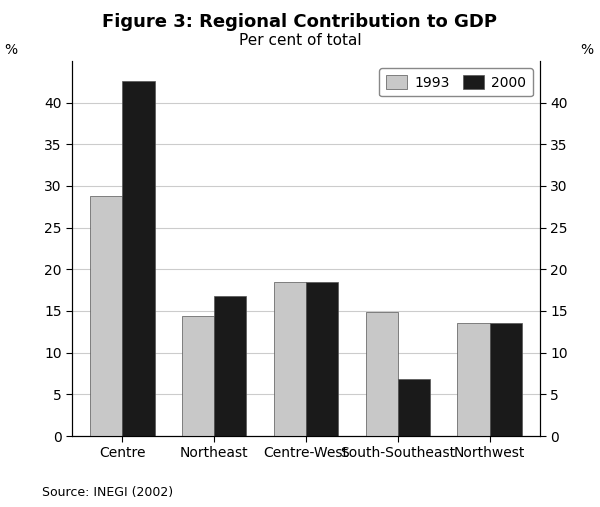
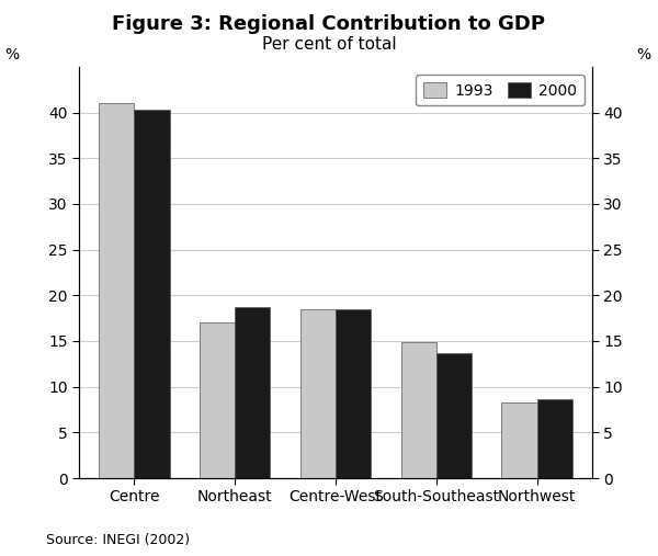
1993/Centre: 28.8 -> 41.0
2000/Centre: 42.6 -> 40.3
1993/Northeast: 14.4 -> 17.0
2000/Northeast: 16.8 -> 18.7
2000/South-Southeast: 6.8 -> 13.7
1993/Northwest: 13.6 -> 8.3
2000/Northwest: 13.6 -> 8.6
